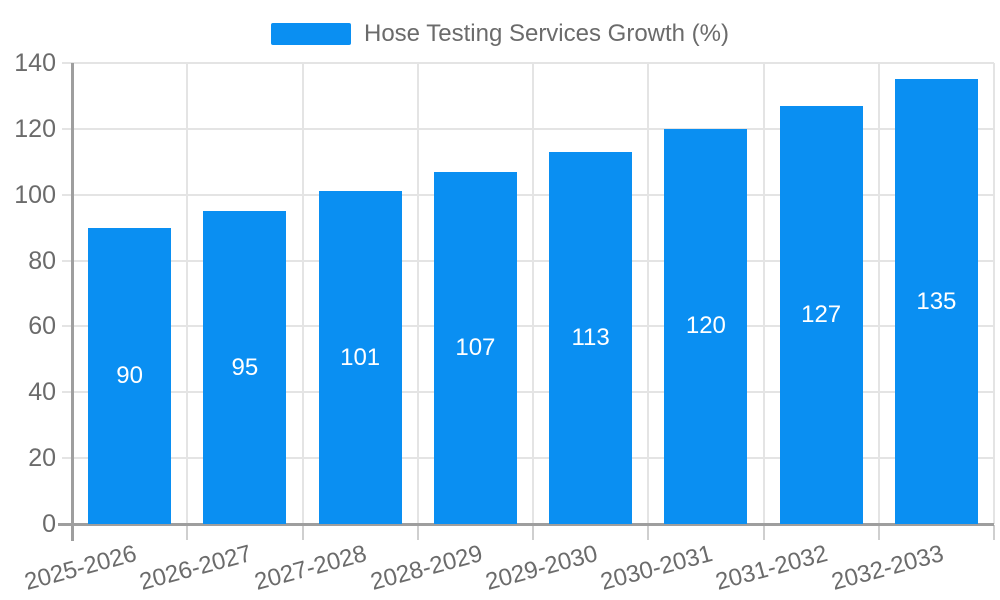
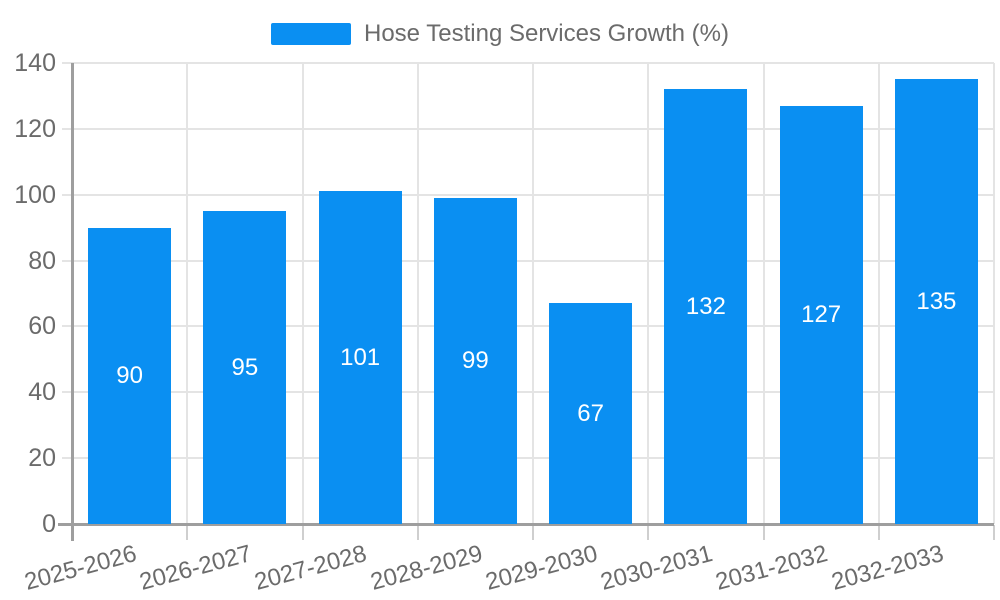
2028-2029: 107 -> 99
2029-2030: 113 -> 67
2030-2031: 120 -> 132
